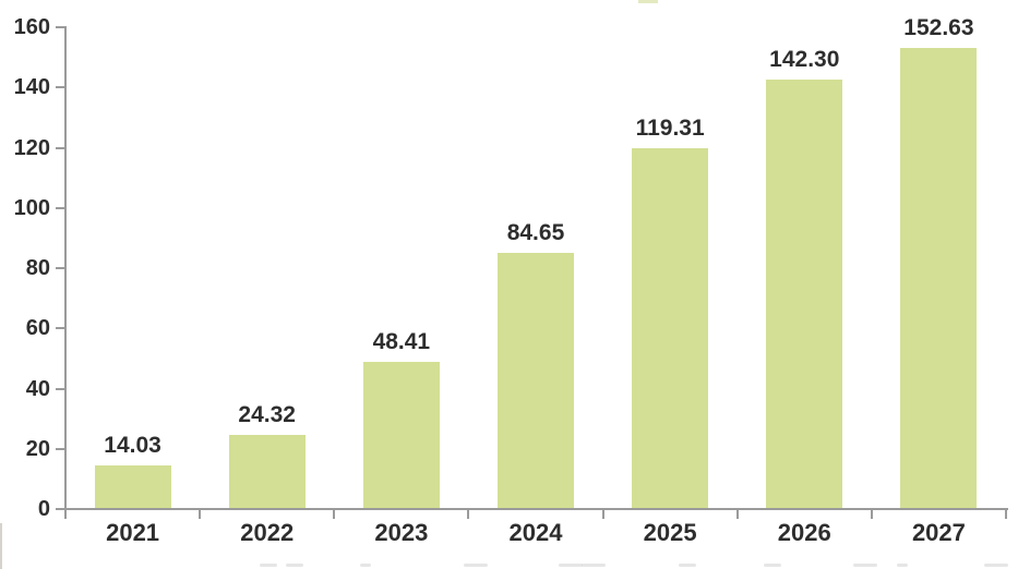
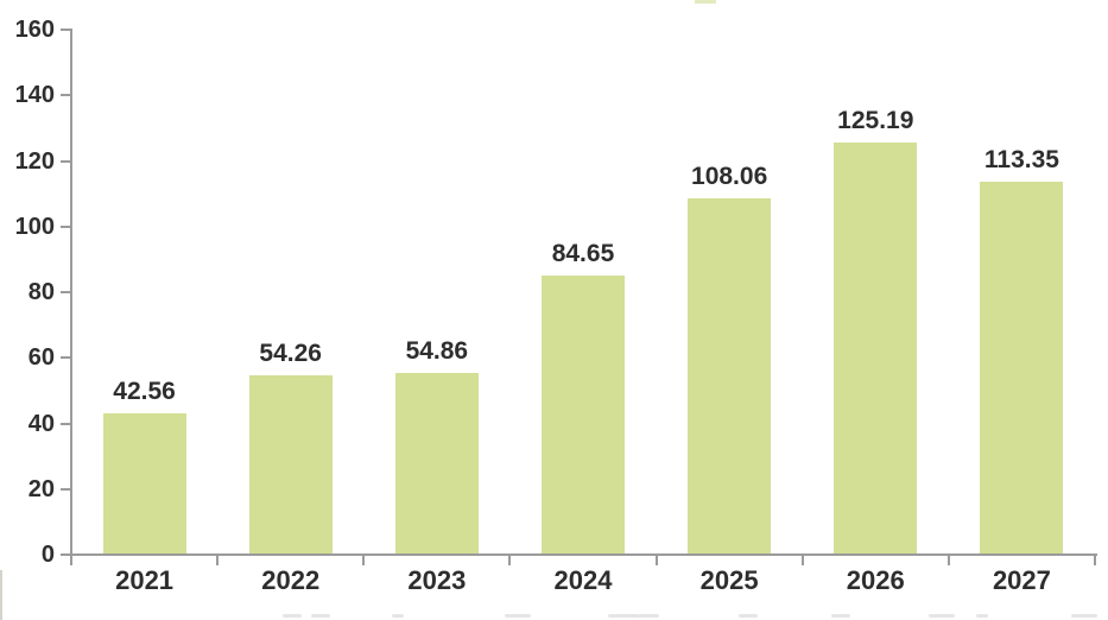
2021: 14.03 -> 42.56
2022: 24.32 -> 54.26
2023: 48.41 -> 54.86
2025: 119.31 -> 108.06
2026: 142.30 -> 125.19
2027: 152.63 -> 113.35
